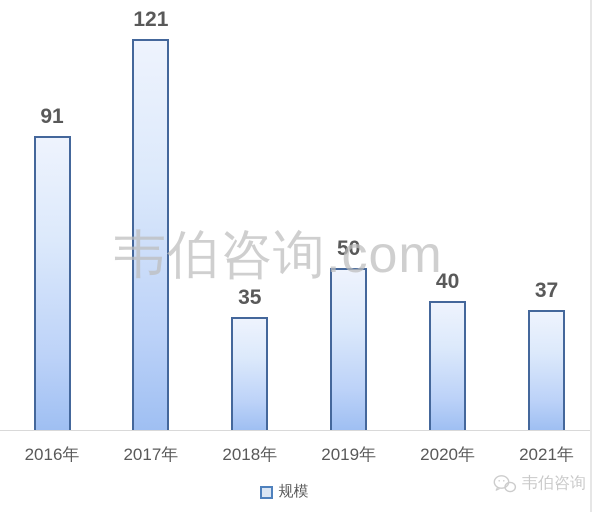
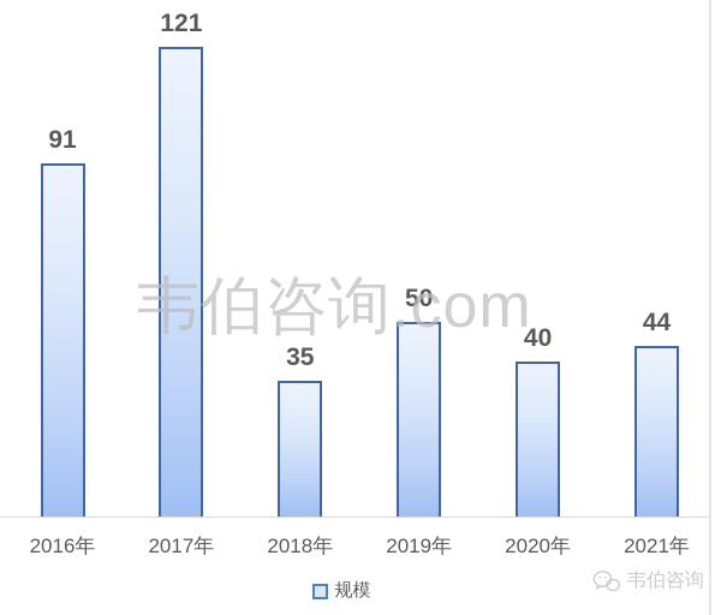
2021年: 37 -> 44
